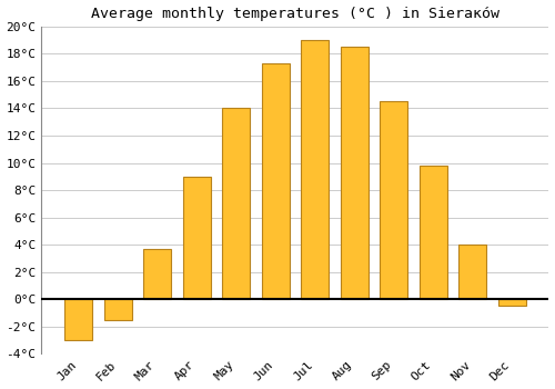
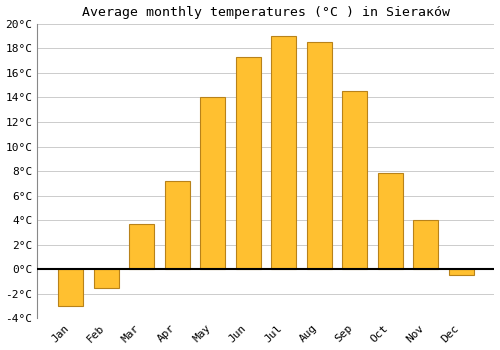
Apr: 9.0°C -> 7.2°C
Oct: 9.8°C -> 7.8°C
